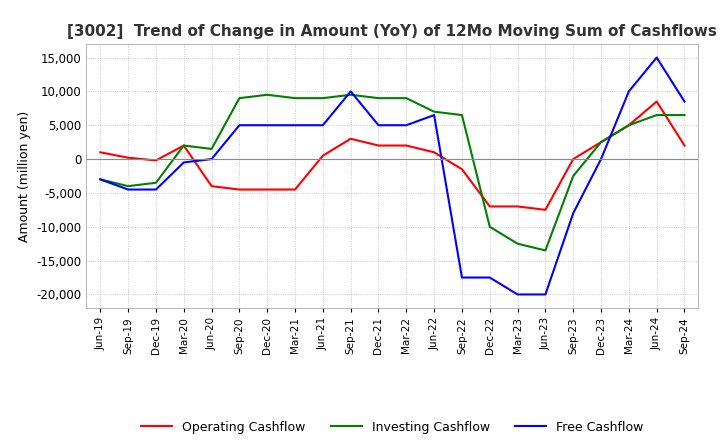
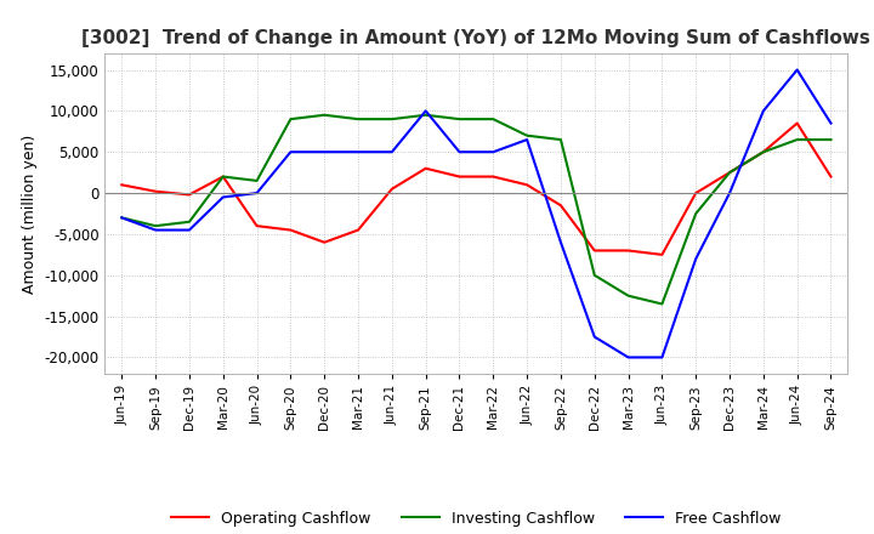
Operating Cashflow/Dec-20: -4,500 -> -6,000
Free Cashflow/Sep-22: -17,500 -> -6,000
